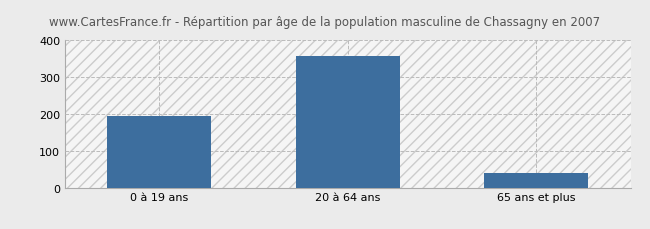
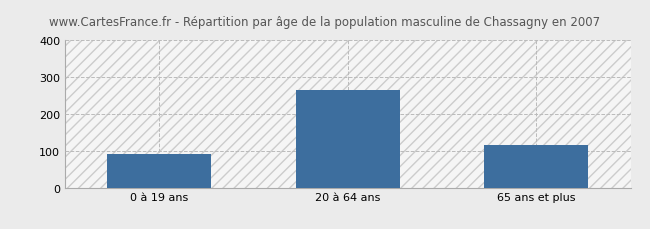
0 à 19 ans: 195 -> 90
20 à 64 ans: 357 -> 265
65 ans et plus: 40 -> 115
